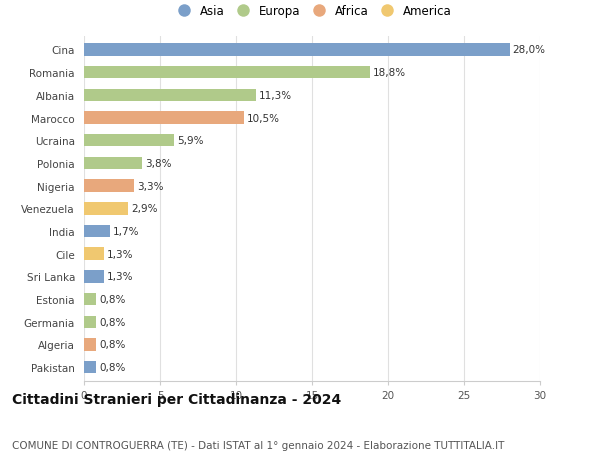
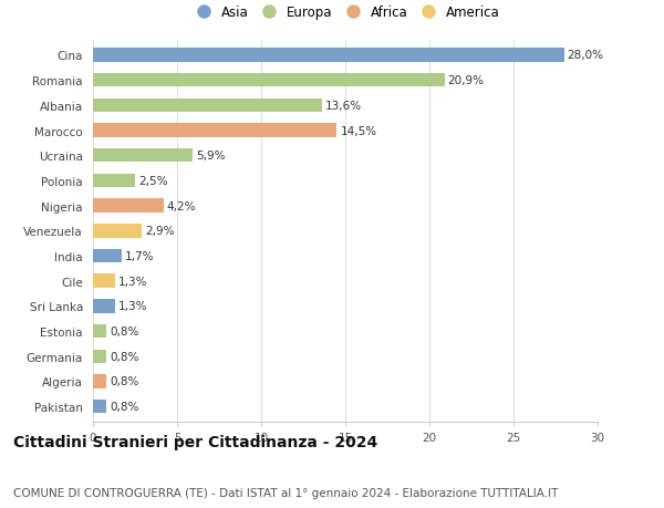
Romania: 18,8% -> 20,9%
Albania: 11,3% -> 13,6%
Marocco: 10,5% -> 14,5%
Polonia: 3,8% -> 2,5%
Nigeria: 3,3% -> 4,2%
